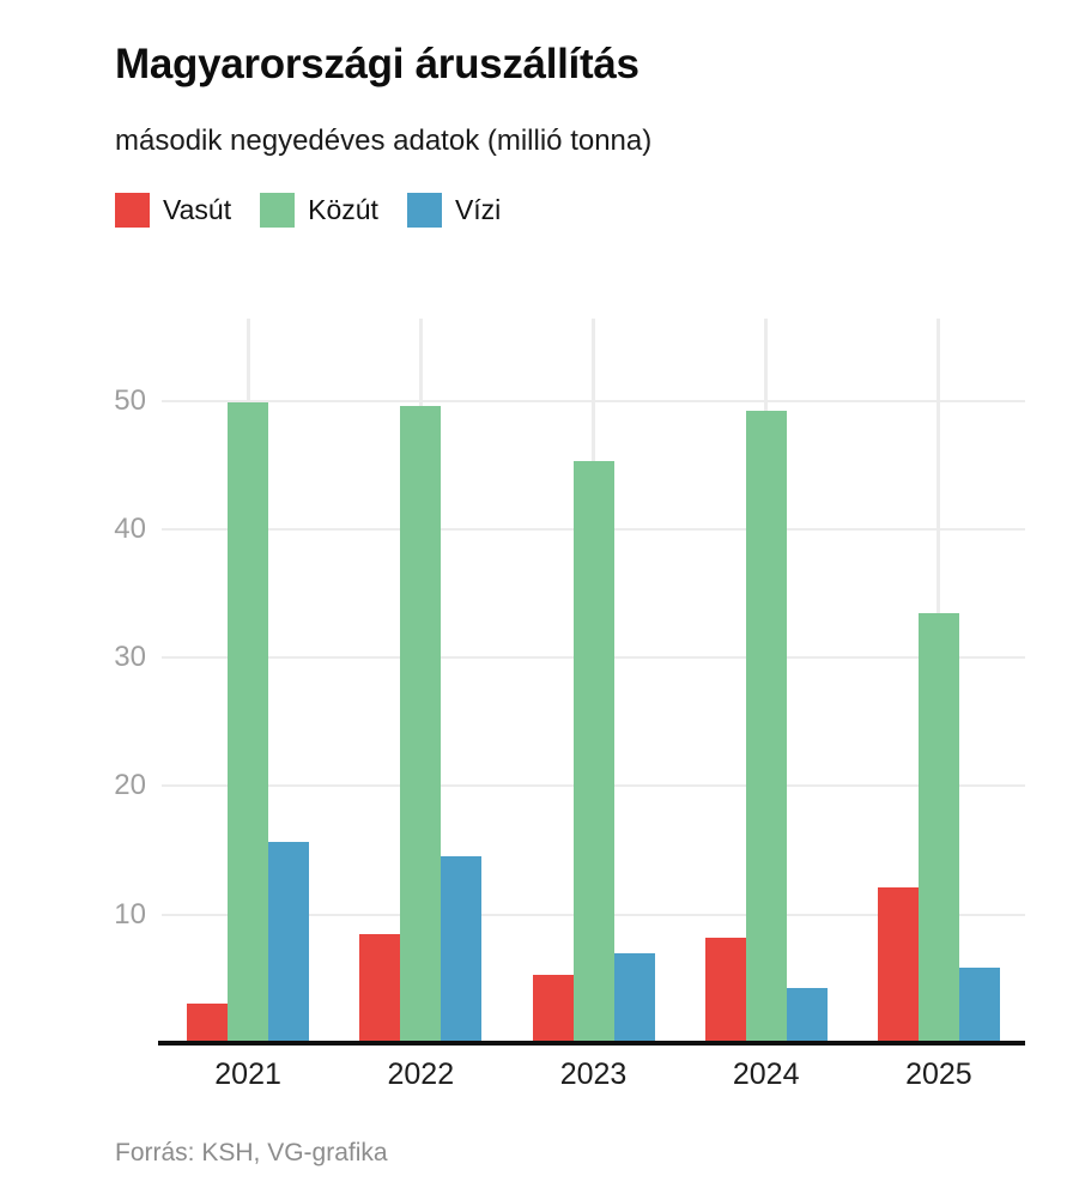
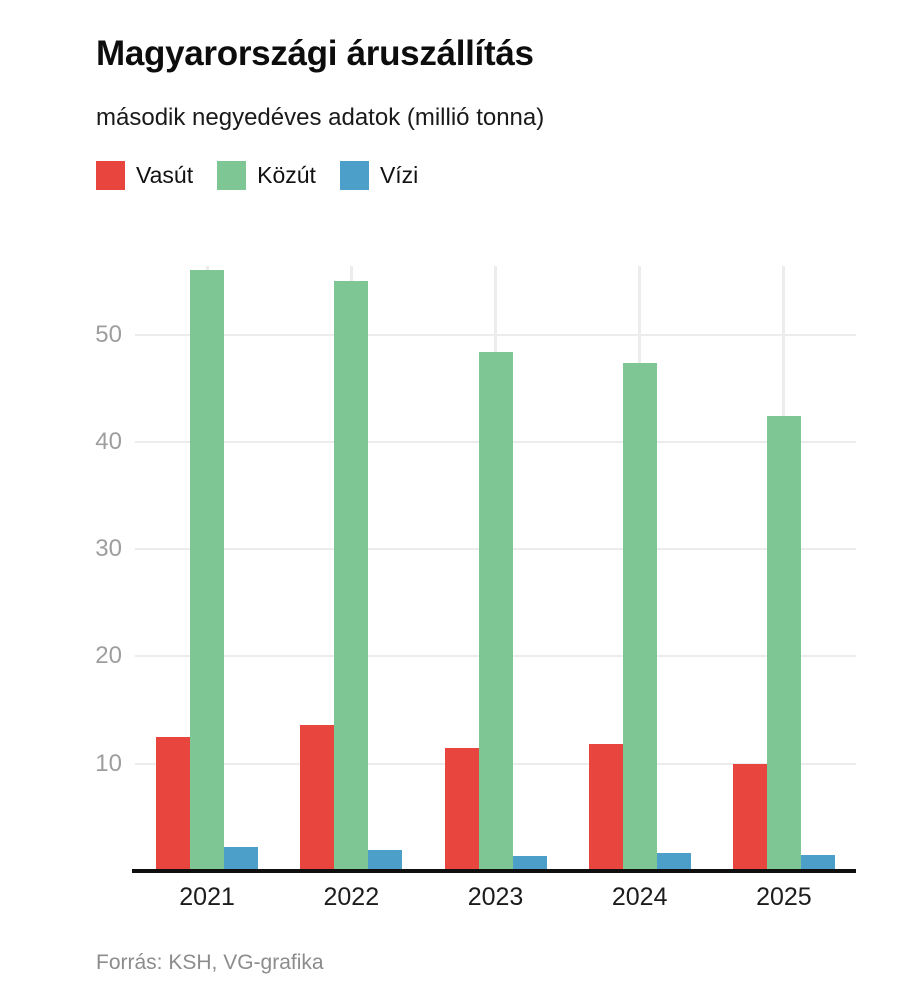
Vasút/2021: 3.1 -> 12.5
Közút/2021: 49.9 -> 56.0
Vízi/2021: 15.7 -> 2.2
Vasút/2022: 8.5 -> 13.6
Közút/2022: 49.6 -> 55.0
Vízi/2022: 14.5 -> 2.0
Vasút/2023: 5.3 -> 11.5
Közút/2023: 45.3 -> 48.4
Vízi/2023: 7.0 -> 1.4
Vasút/2024: 8.2 -> 11.8
Közút/2024: 49.2 -> 47.4
Vízi/2024: 4.3 -> 1.7
Vasút/2025: 12.1 -> 10.0
Közút/2025: 33.5 -> 42.4
Vízi/2025: 5.9 -> 1.5
